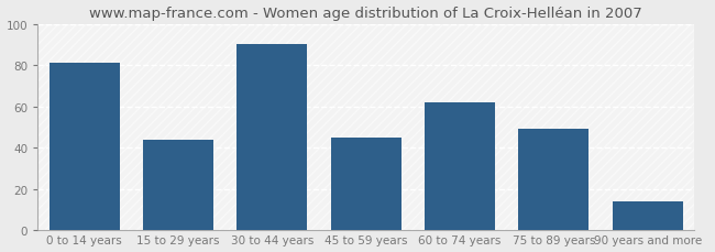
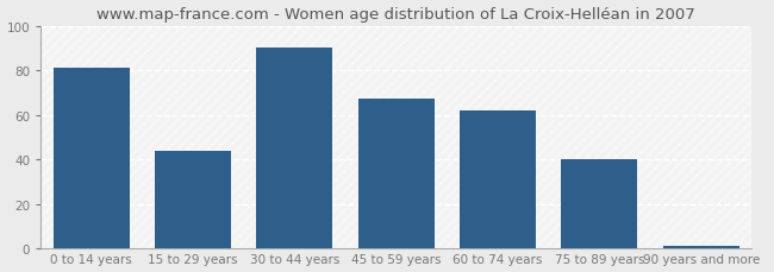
45 to 59 years: 45 -> 67
75 to 89 years: 49 -> 40
90 years and more: 14 -> 1
